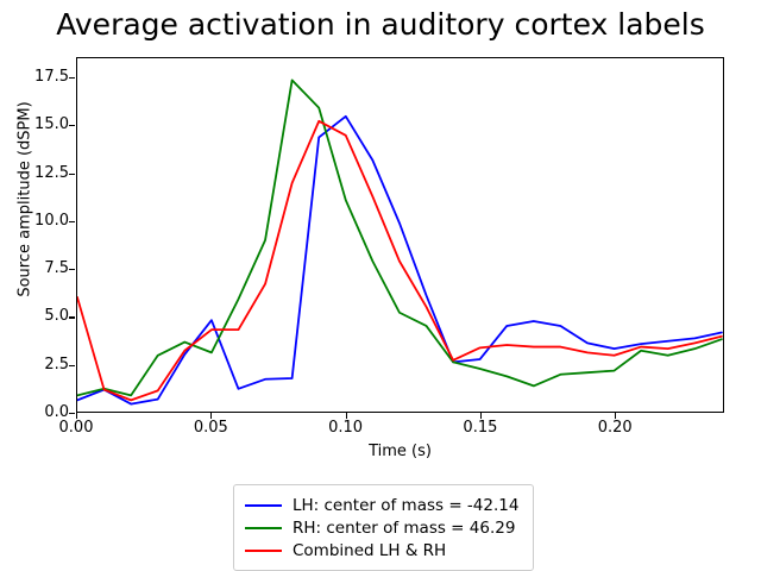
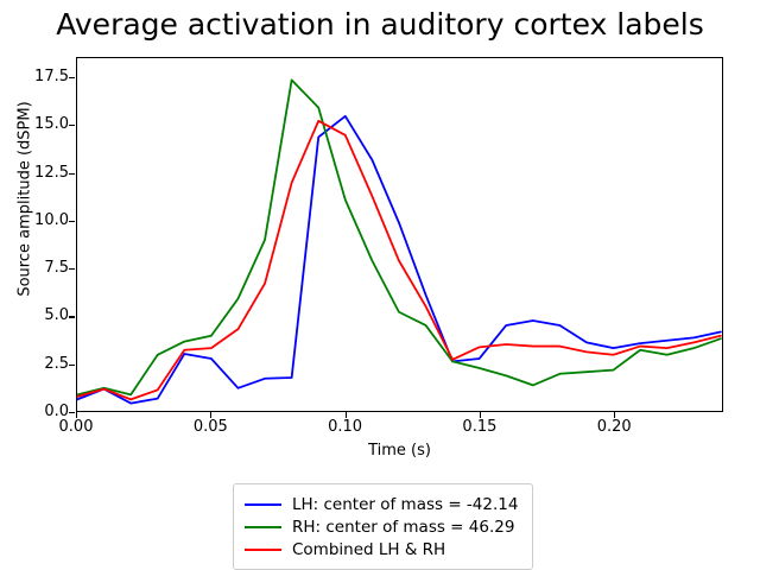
Combined LH & RH/0.0: 6.0 -> 0.8
LH: center of mass = -42.14/0.05: 4.8 -> 2.8
RH: center of mass = 46.29/0.05: 3.1 -> 4.0
Combined LH & RH/0.05: 4.3 -> 3.3
